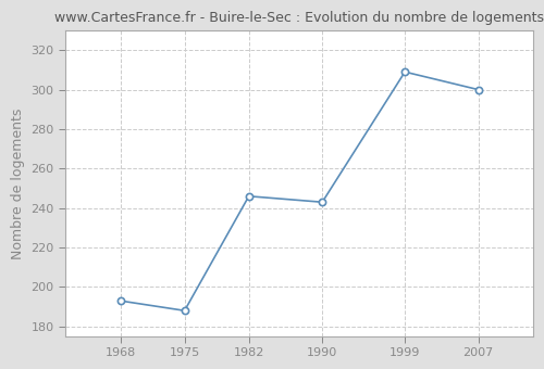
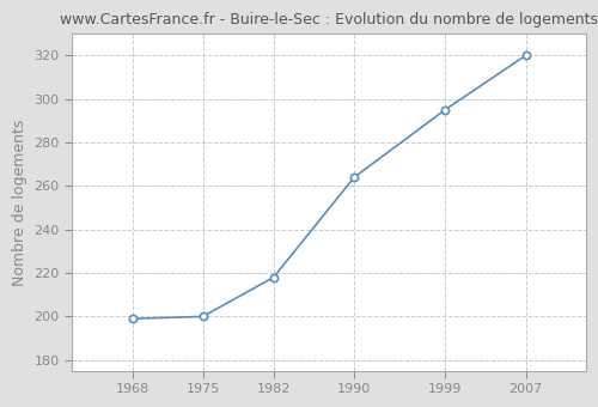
1968: 193 -> 199
1975: 188 -> 200
1982: 246 -> 218
1990: 243 -> 264
1999: 309 -> 295
2007: 300 -> 320
